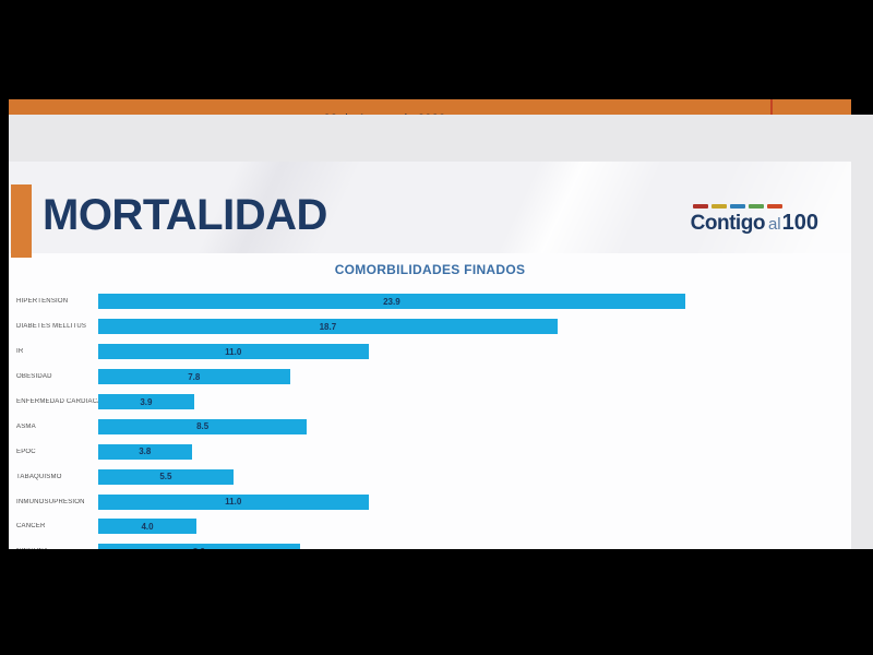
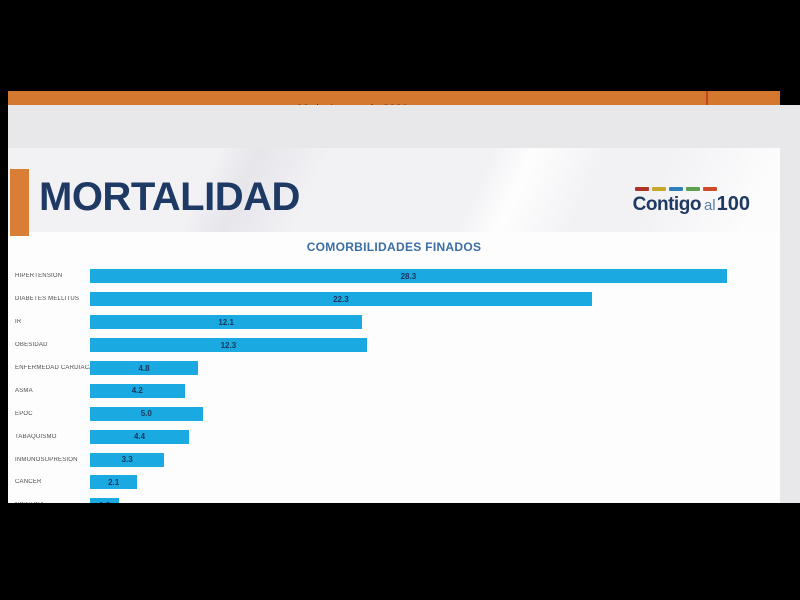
HIPERTENSION: 23.9 -> 28.3
DIABETES MELLITUS: 18.7 -> 22.3
IR: 11.0 -> 12.1
OBESIDAD: 7.8 -> 12.3
ENFERMEDAD CARDIACA: 3.9 -> 4.8
ASMA: 8.5 -> 4.2
EPOC: 3.8 -> 5.0
TABAQUISMO: 5.5 -> 4.4
INMUNOSUPRESION: 11.0 -> 3.3
CANCER: 4.0 -> 2.1
NINGUNA: 8.2 -> 1.3
